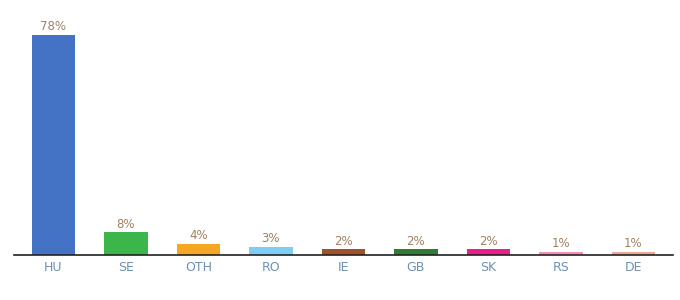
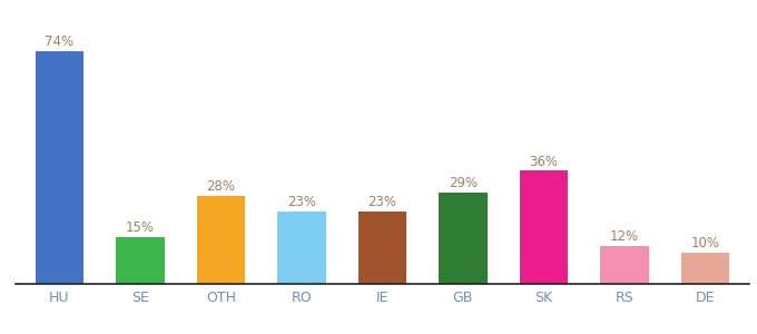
HU: 78% -> 74%
SE: 8% -> 15%
OTH: 4% -> 28%
RO: 3% -> 23%
IE: 2% -> 23%
GB: 2% -> 29%
SK: 2% -> 36%
RS: 1% -> 12%
DE: 1% -> 10%
